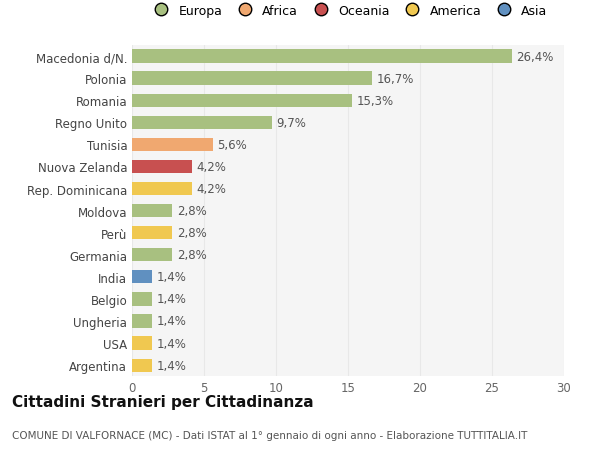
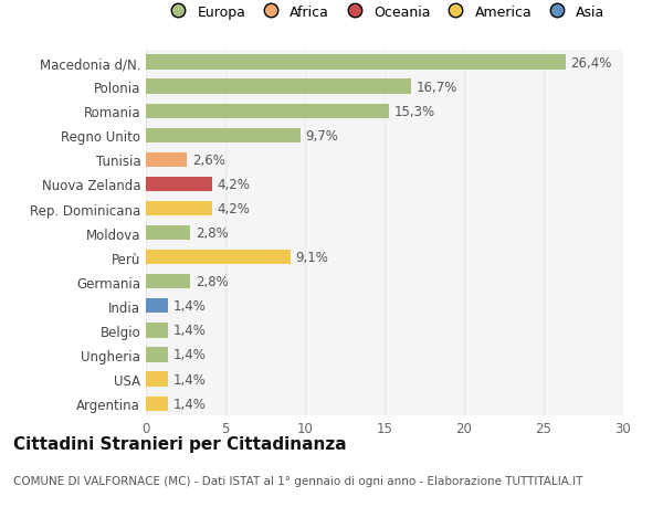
Tunisia: 5,6% -> 2,6%
Perù: 2,8% -> 9,1%
